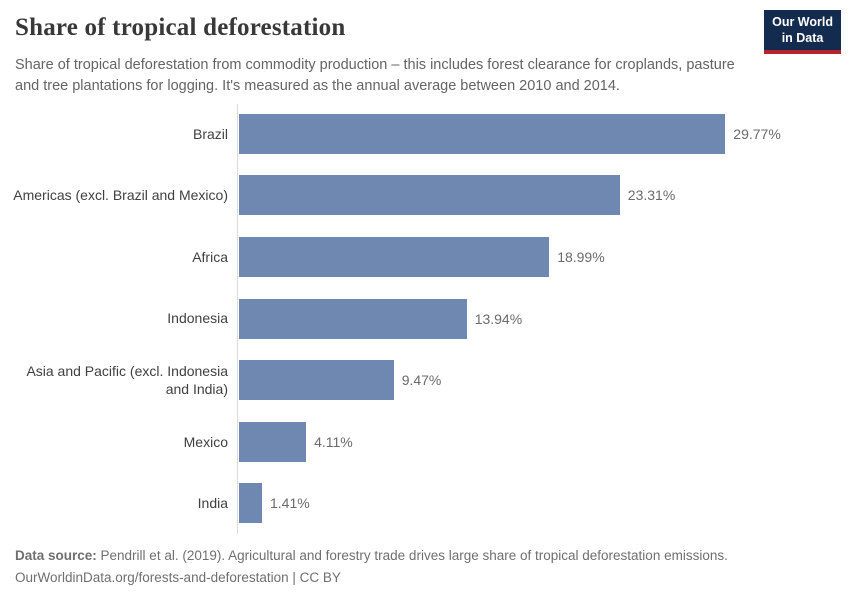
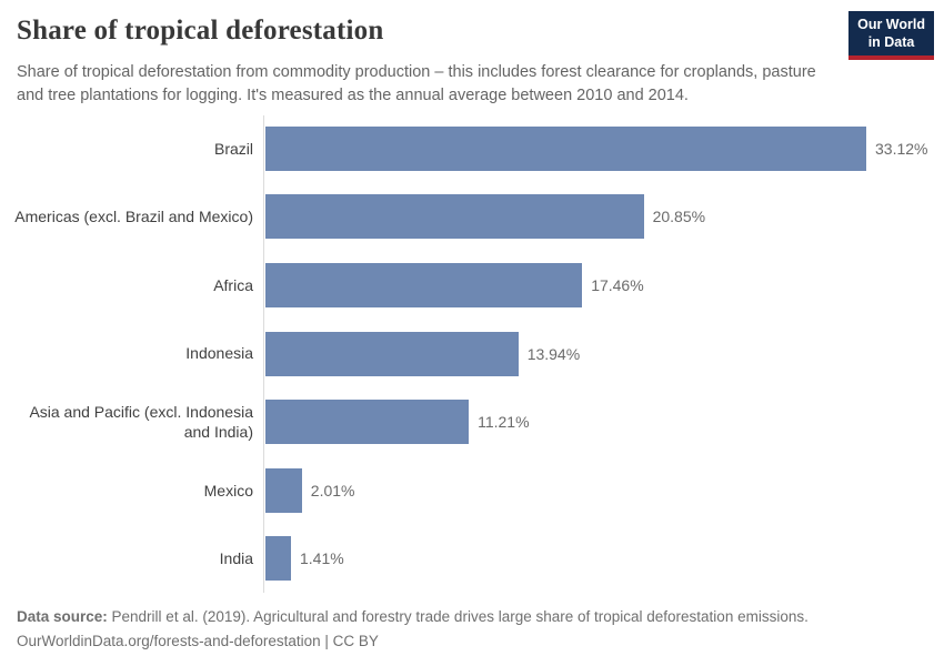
Brazil: 29.77% -> 33.12%
Americas (excl. Brazil and Mexico): 23.31% -> 20.85%
Africa: 18.99% -> 17.46%
Asia and Pacific (excl. Indonesia and India): 9.47% -> 11.21%
Mexico: 4.11% -> 2.01%
